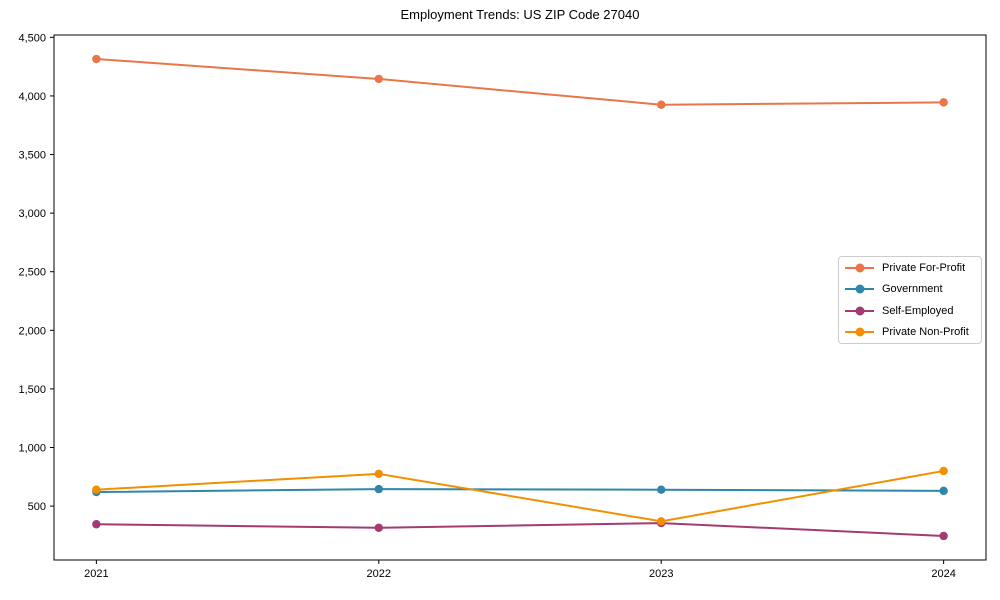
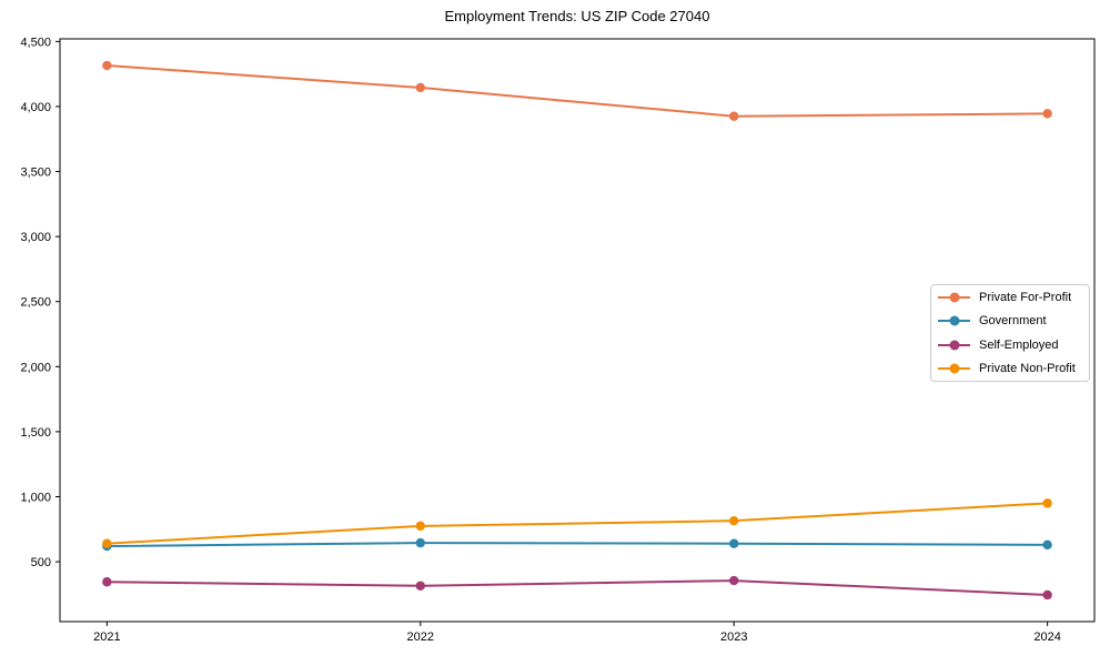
Private Non-Profit/2023: 370 -> 820
Private Non-Profit/2024: 800 -> 950
